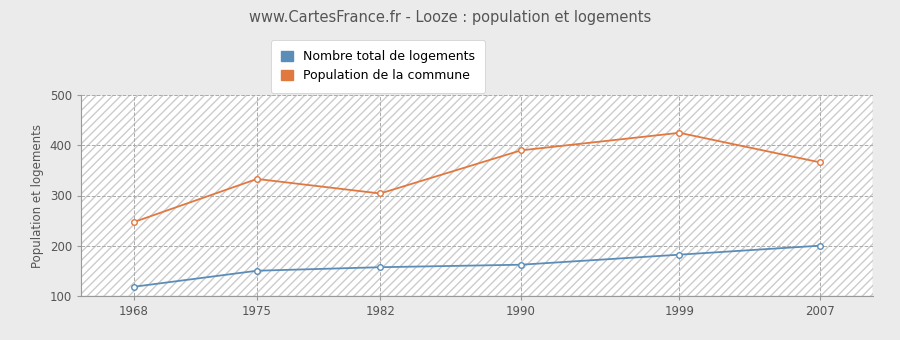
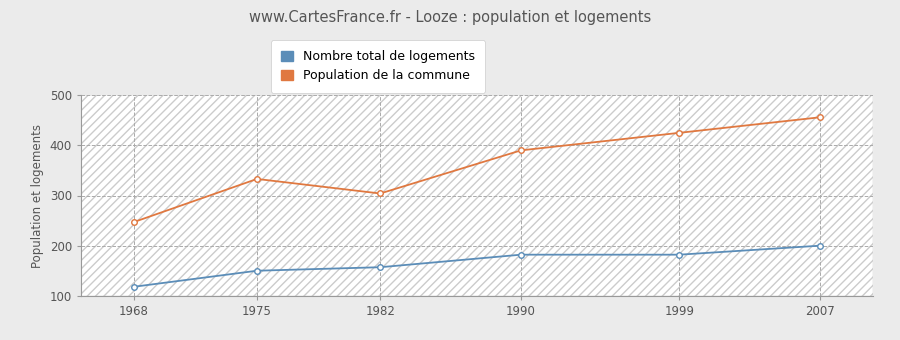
Nombre total de logements/1990: 162 -> 182
Population de la commune/2007: 366 -> 456
